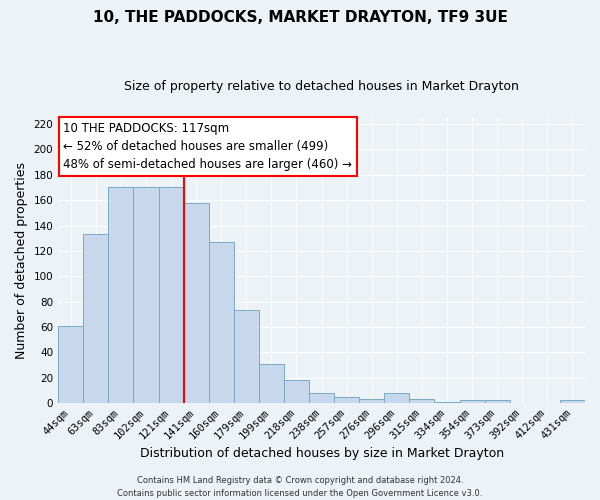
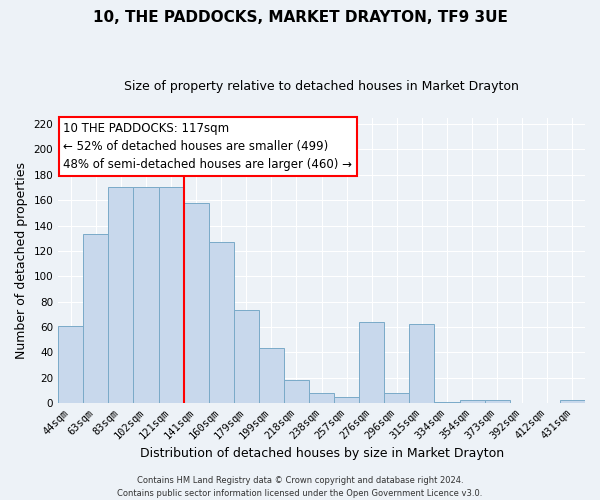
199sqm: 31 -> 43
276sqm: 3 -> 64
315sqm: 3 -> 62
